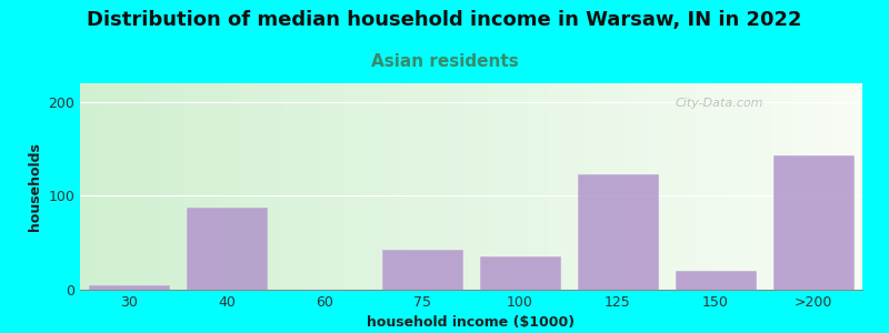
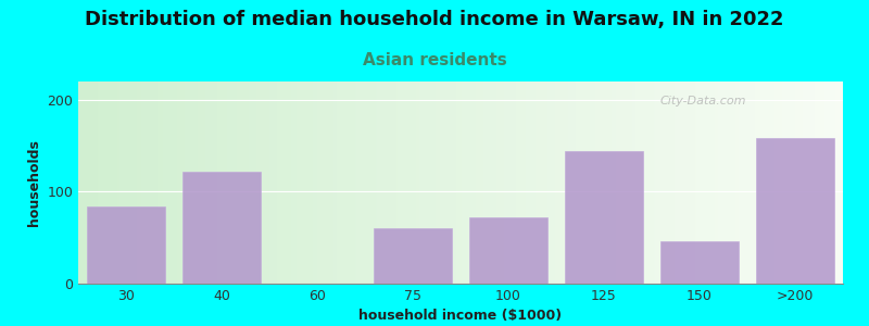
30: 5 -> 84
40: 88 -> 122
75: 43 -> 60
100: 35 -> 72
125: 123 -> 144
150: 20 -> 46
>200: 143 -> 158
